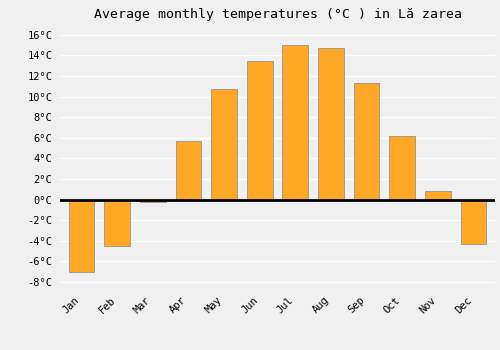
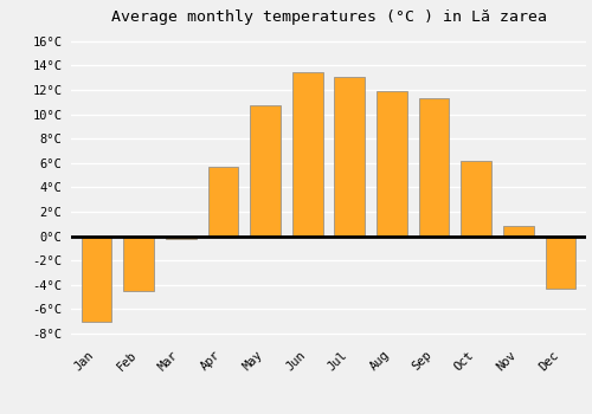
Jul: 15.0°C -> 13.1°C
Aug: 14.7°C -> 11.9°C
